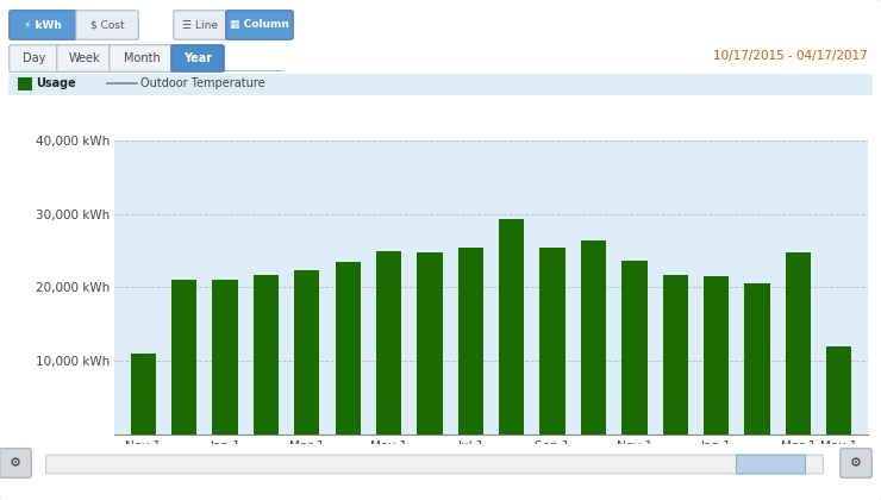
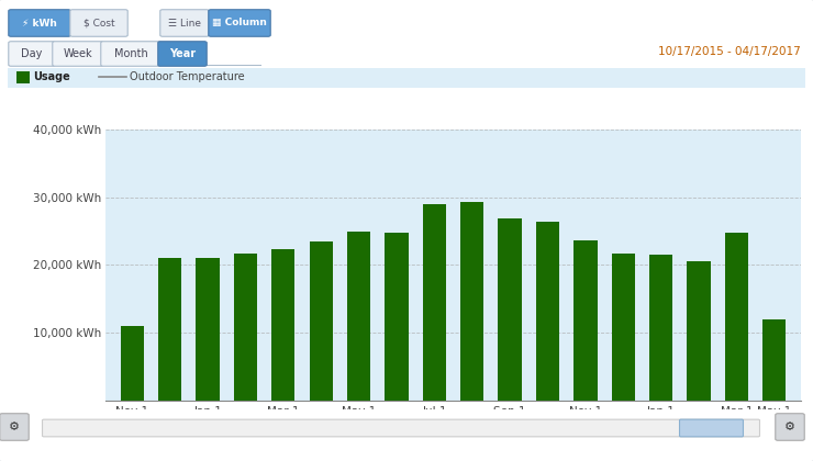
Jul 1: 25,400 kWh -> 29,000 kWh
Sep 1: 25,400 kWh -> 26,800 kWh
